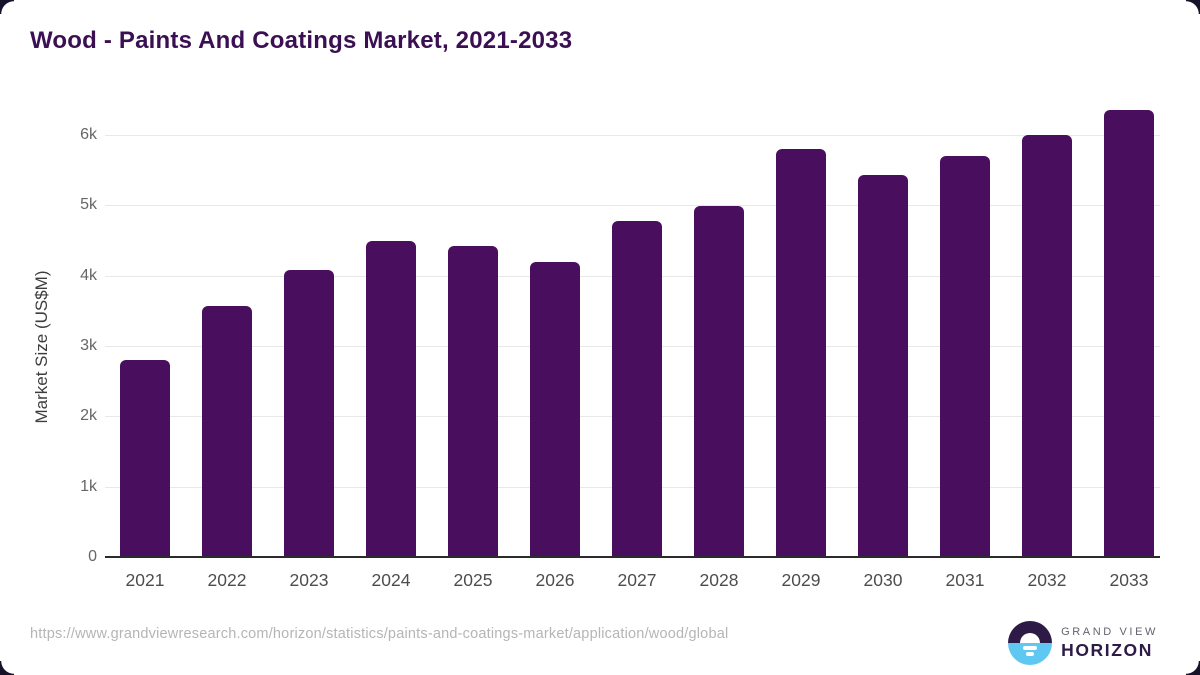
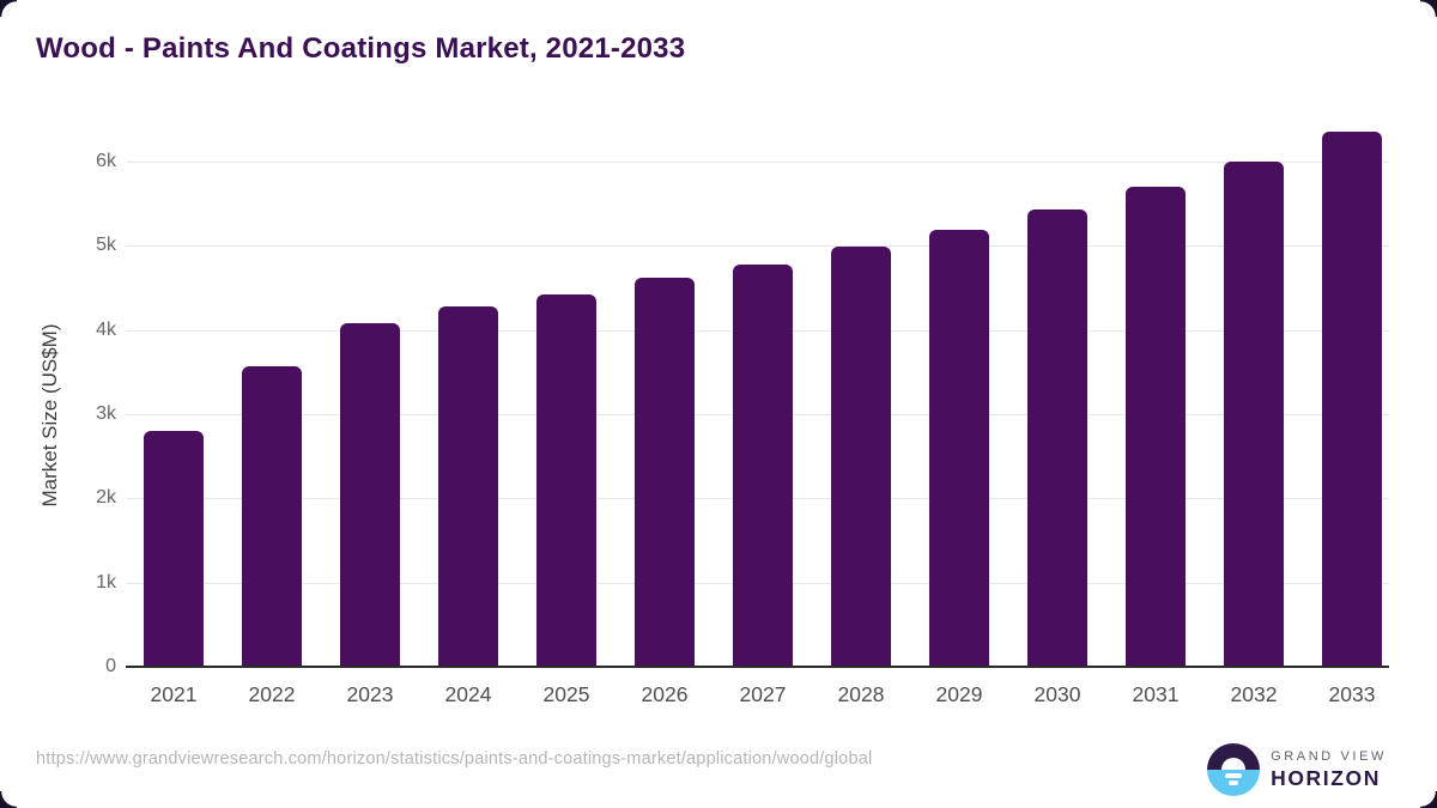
2024: 4.5k -> 4.3k
2026: 4.2k -> 4.6k
2029: 5.8k -> 5.2k
